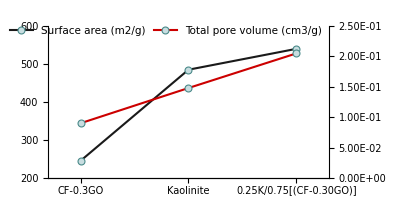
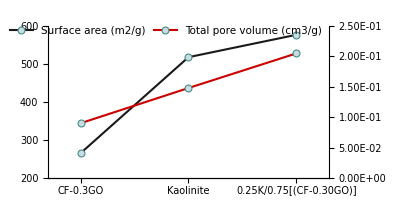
Surface area (m2/g)/CF-0.3GO: 245 -> 265
Surface area (m2/g)/Kaolinite: 485 -> 518
Surface area (m2/g)/0.25K/0.75[(CF-0.30GO)]: 540 -> 577
